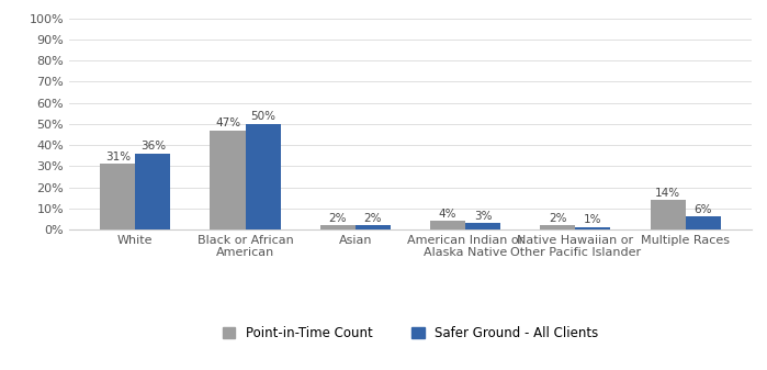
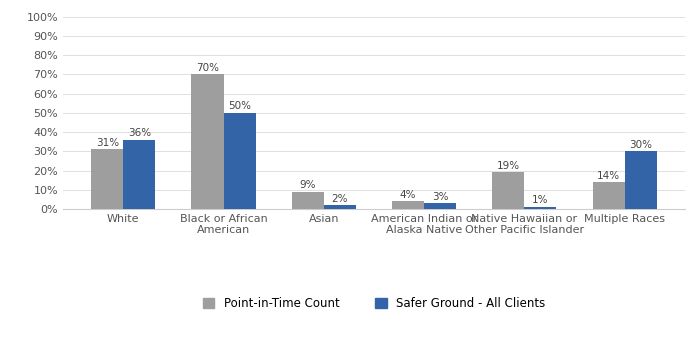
Point-in-Time Count/Black or African American: 47% -> 70%
Point-in-Time Count/Asian: 2% -> 9%
Point-in-Time Count/Native Hawaiian or Other Pacific Islander: 2% -> 19%
Safer Ground - All Clients/Multiple Races: 6% -> 30%
